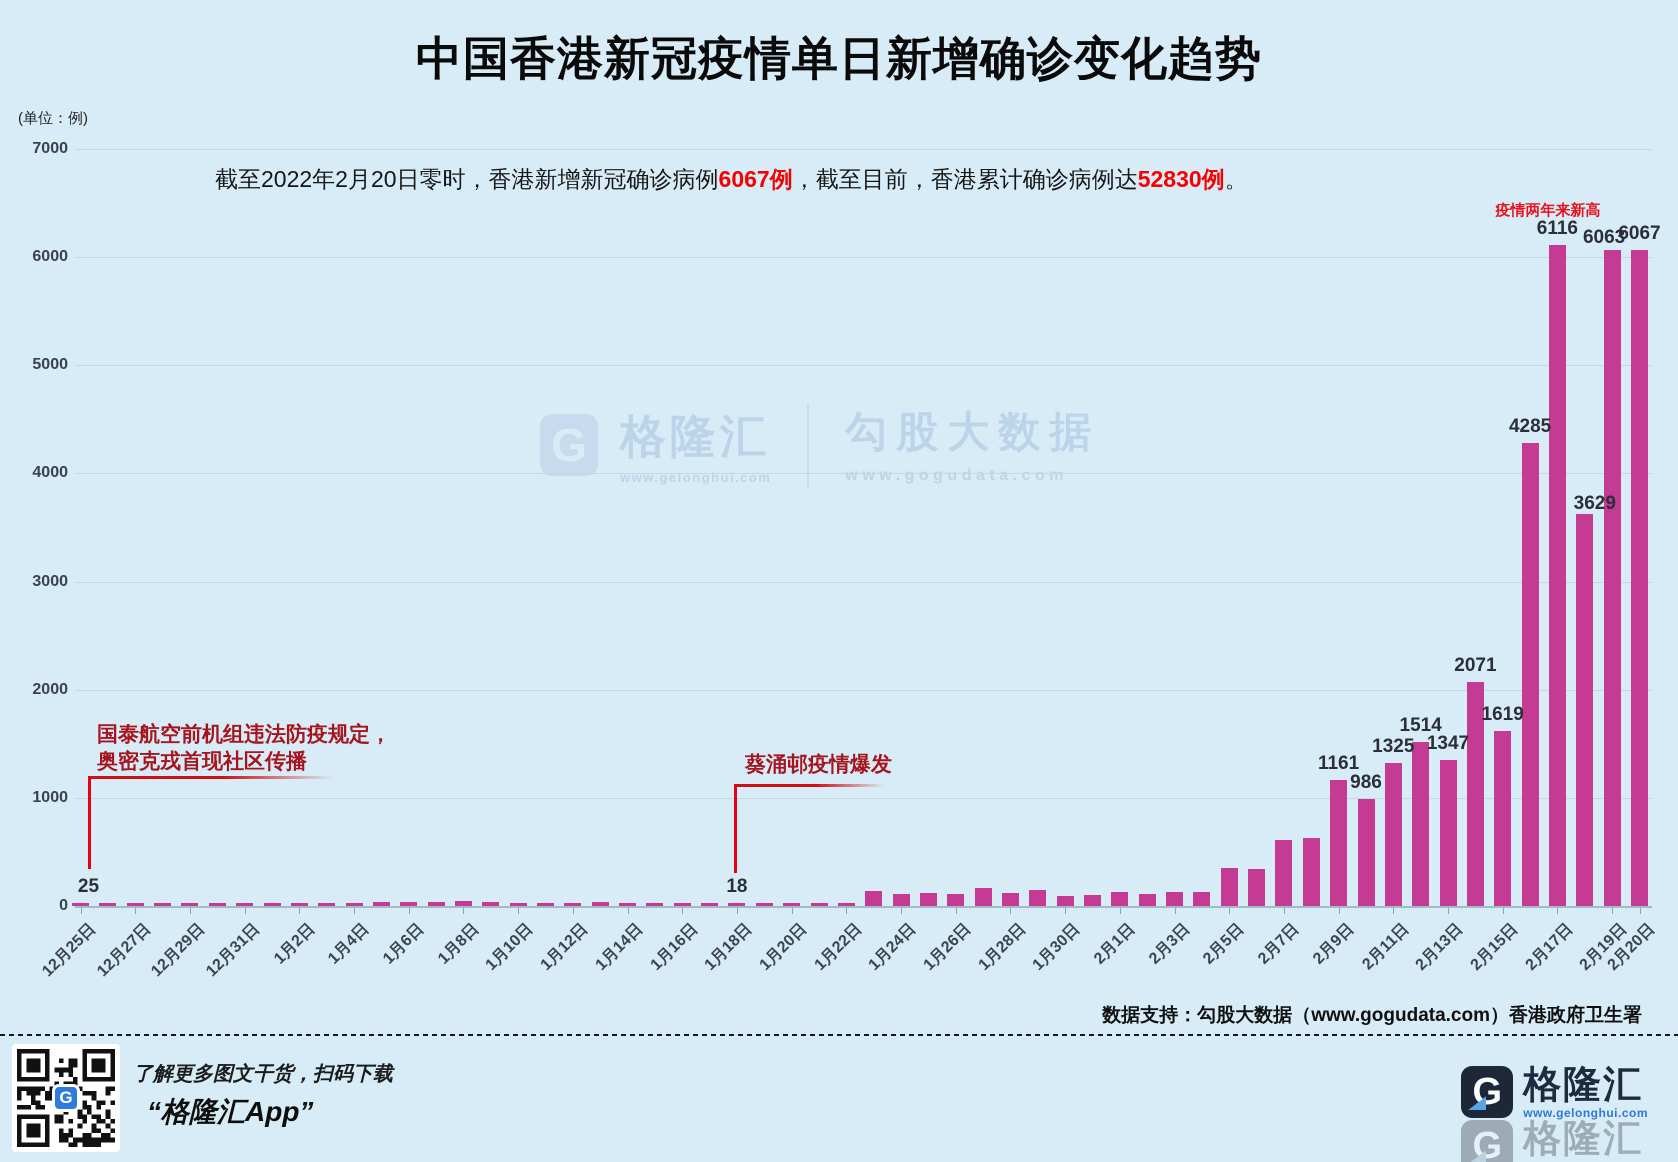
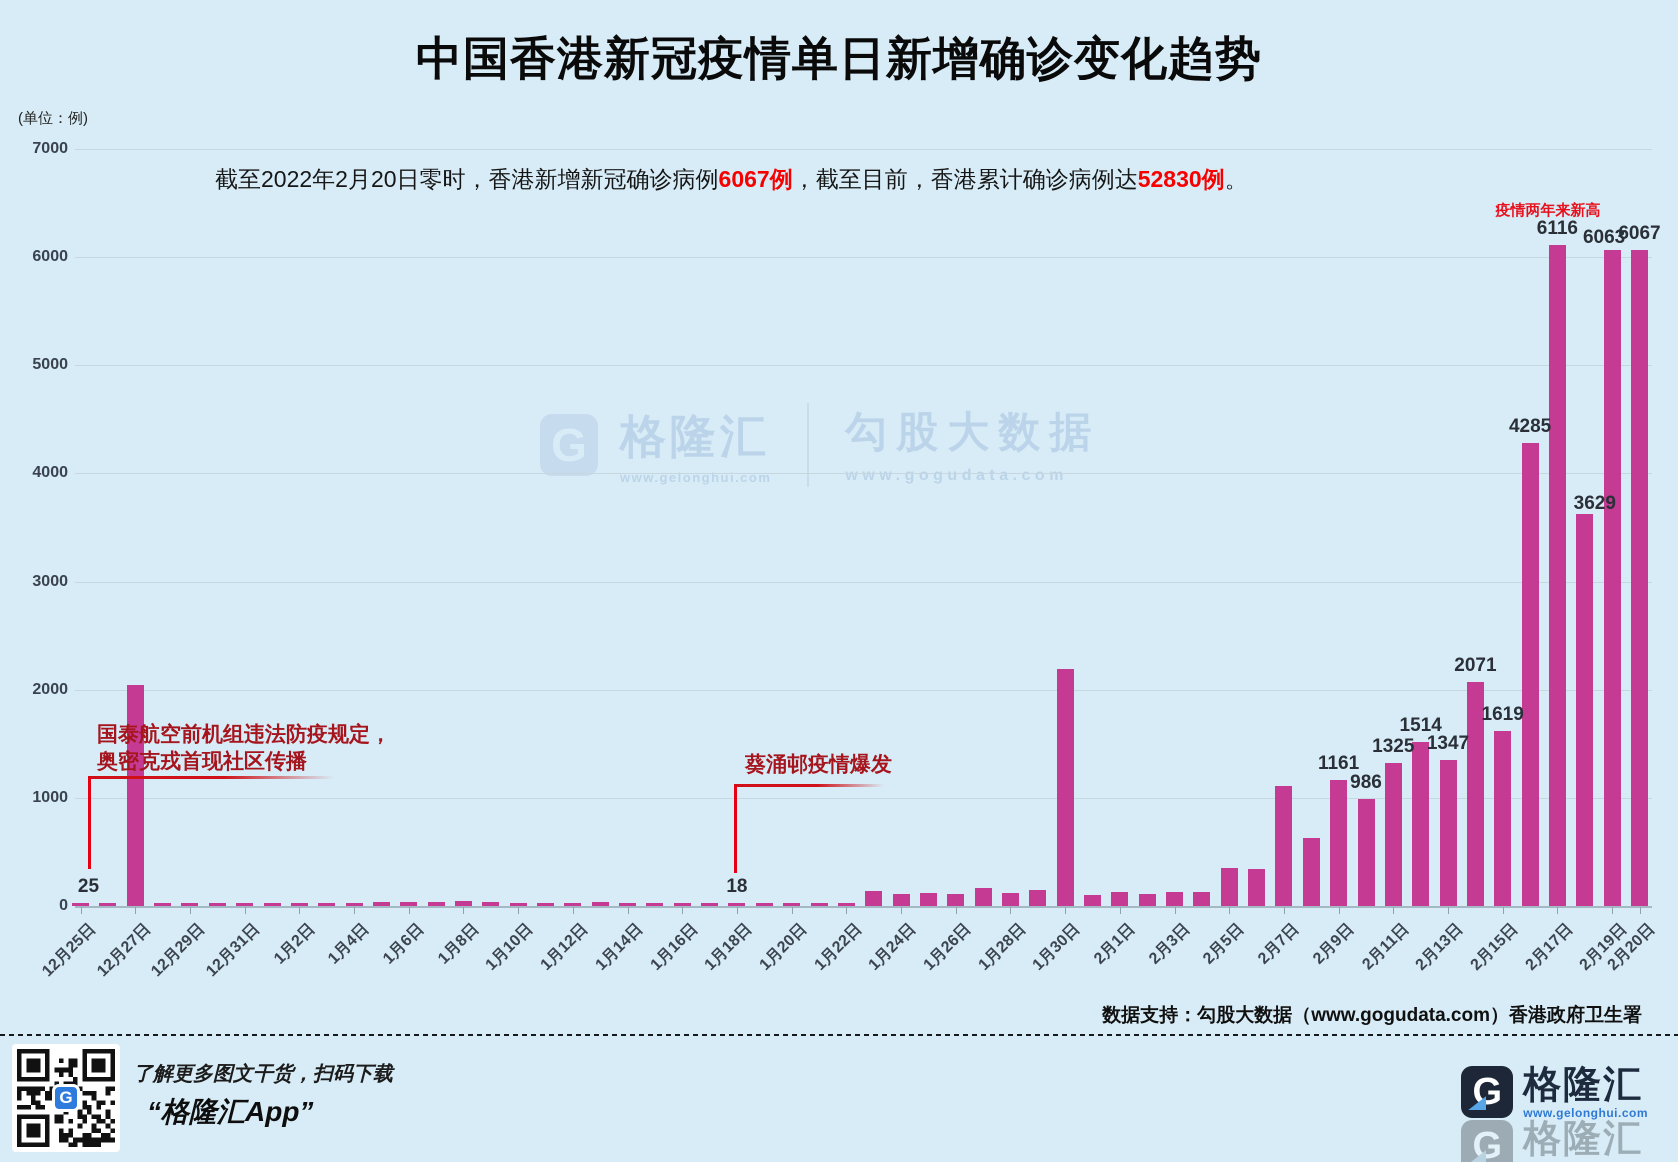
12月27日: 20 -> 2040
1月30日: 90 -> 2190
2月7日: 610 -> 1110
